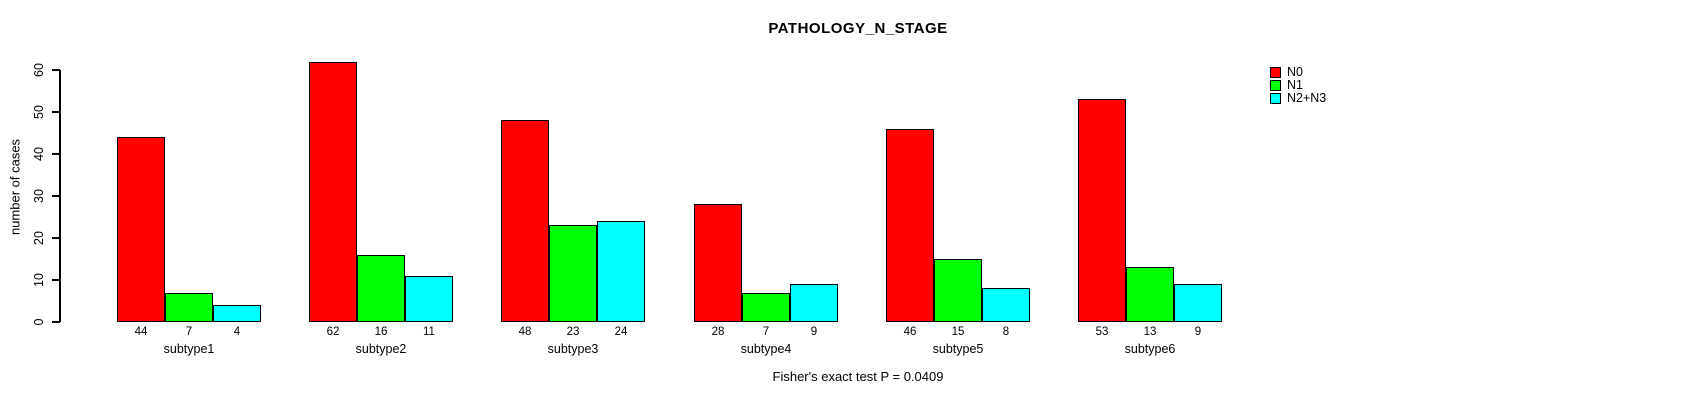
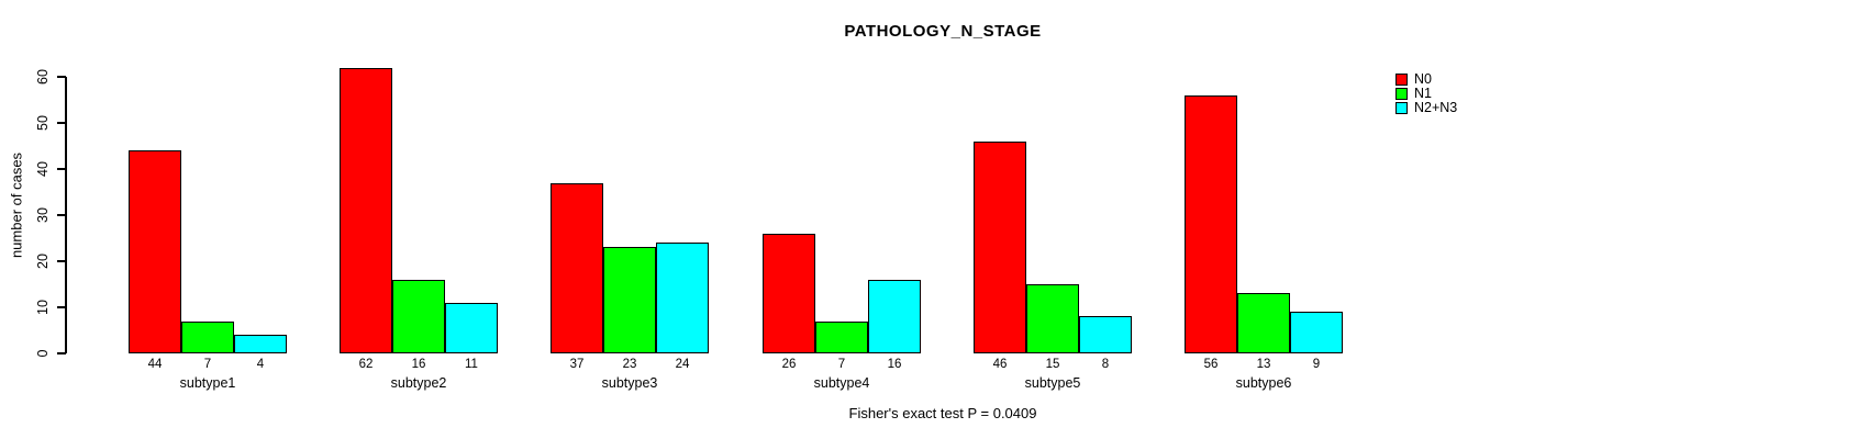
N0/subtype3: 48 -> 37
N0/subtype4: 28 -> 26
N2+N3/subtype4: 9 -> 16
N0/subtype6: 53 -> 56
